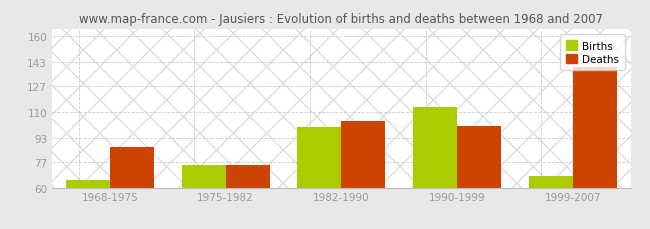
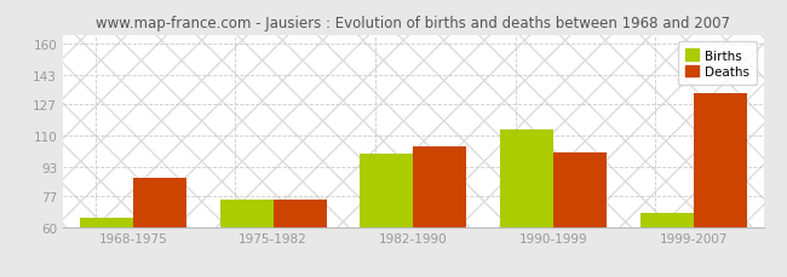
Deaths/1999-2007: 140 -> 133
